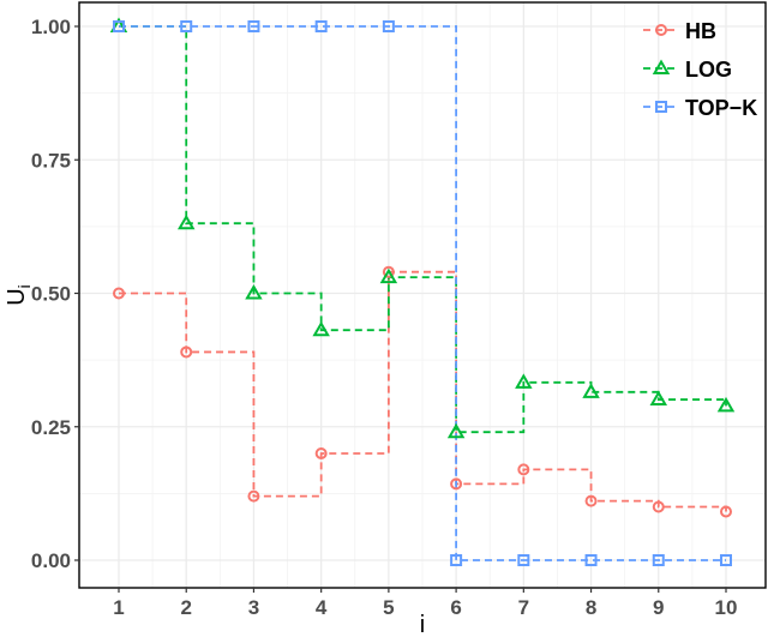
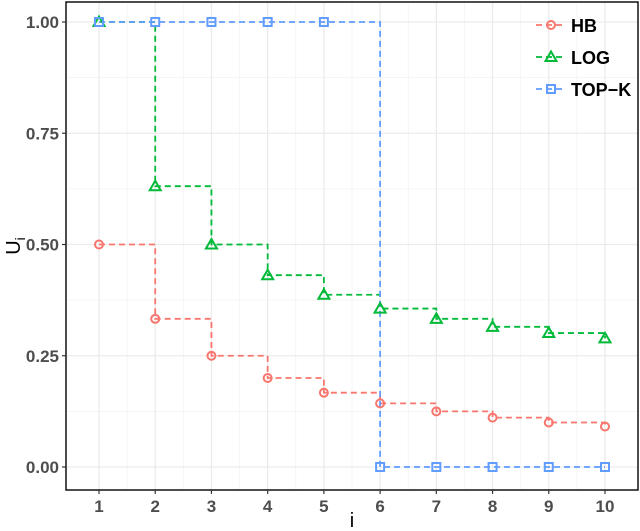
HB/2: 0.39 -> 0.33
HB/3: 0.12 -> 0.25
HB/5: 0.54 -> 0.17
LOG/5: 0.53 -> 0.39
LOG/6: 0.24 -> 0.36
HB/7: 0.17 -> 0.12
